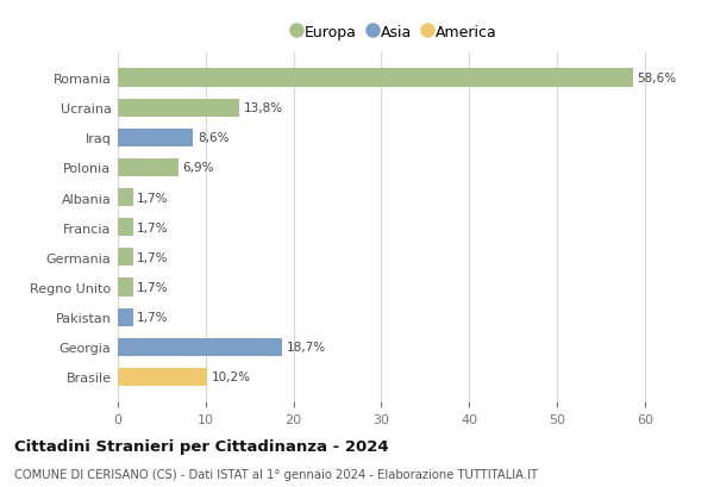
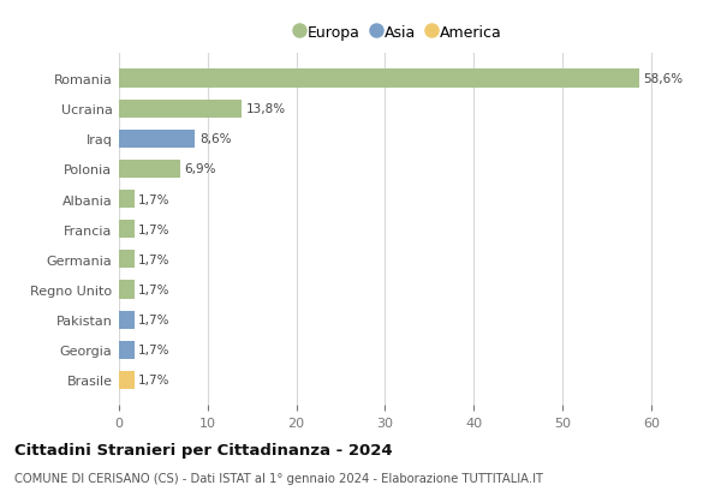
Georgia: 18,7% -> 1,7%
Brasile: 10,2% -> 1,7%
